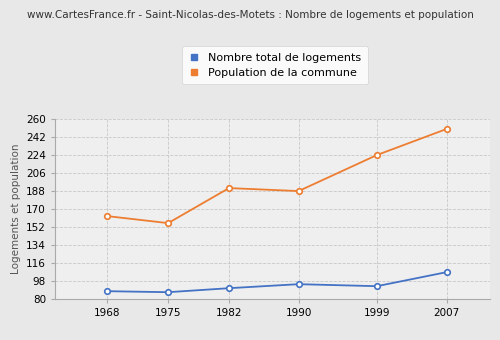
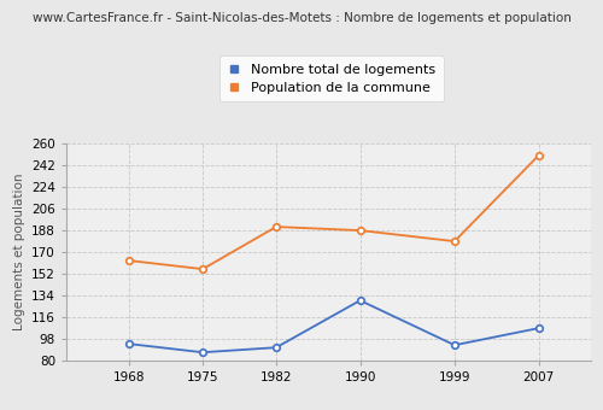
Nombre total de logements/1968: 88 -> 94
Nombre total de logements/1990: 95 -> 130
Population de la commune/1999: 224 -> 179
